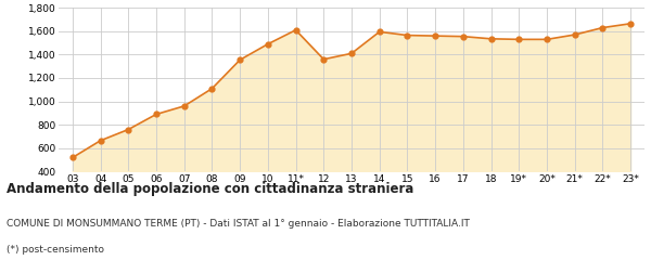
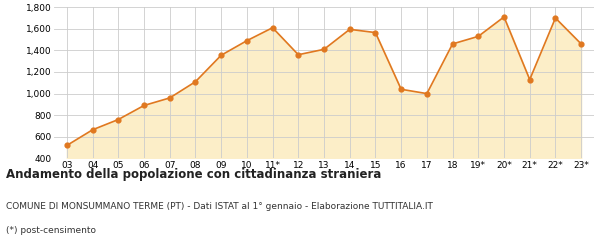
16: 1,560 -> 1,040
17: 1,560 -> 1,000
18: 1,540 -> 1,460
20*: 1,530 -> 1,710
21*: 1,570 -> 1,130
22*: 1,630 -> 1,700
23*: 1,660 -> 1,460
